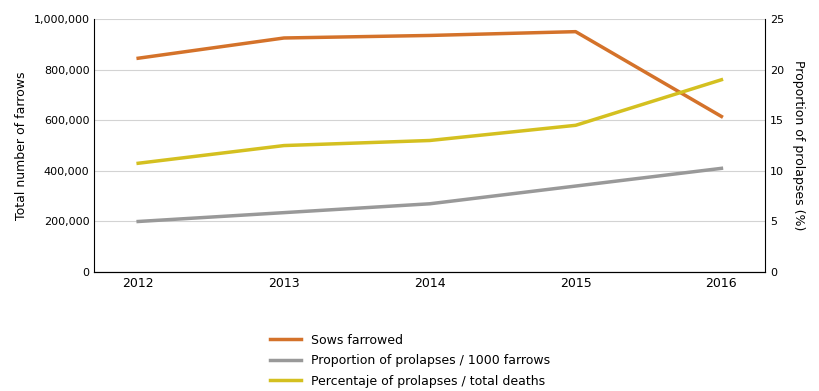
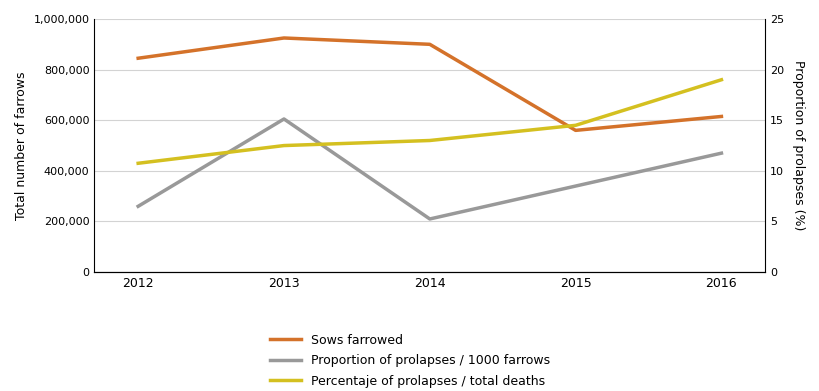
Proportion of prolapses / 1000 farrows/2012: 200,000 -> 260,000
Proportion of prolapses / 1000 farrows/2013: 235,000 -> 605,000
Sows farrowed/2014: 935,000 -> 900,000
Proportion of prolapses / 1000 farrows/2014: 270,000 -> 210,000
Sows farrowed/2015: 950,000 -> 560,000
Proportion of prolapses / 1000 farrows/2016: 410,000 -> 470,000
